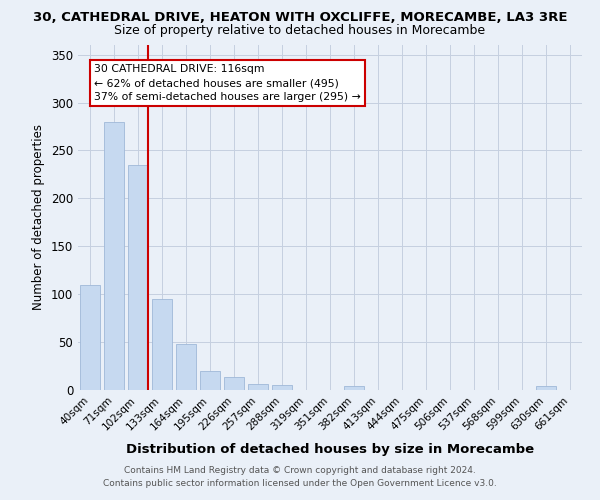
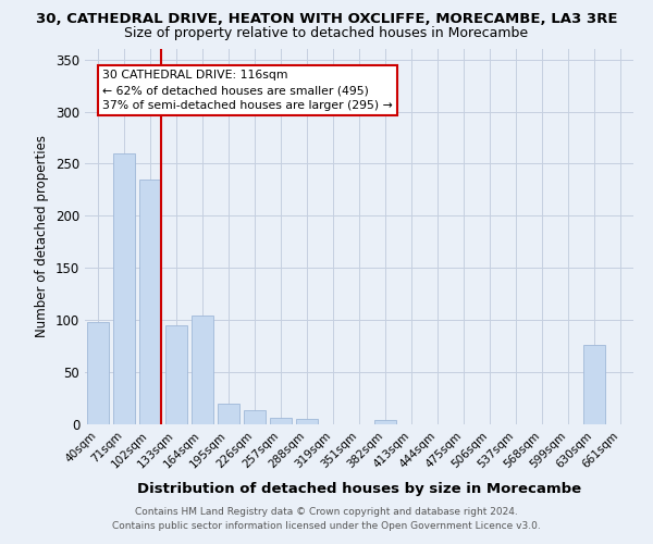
40sqm: 110 -> 98
71sqm: 280 -> 260
164sqm: 48 -> 104
630sqm: 4 -> 76
